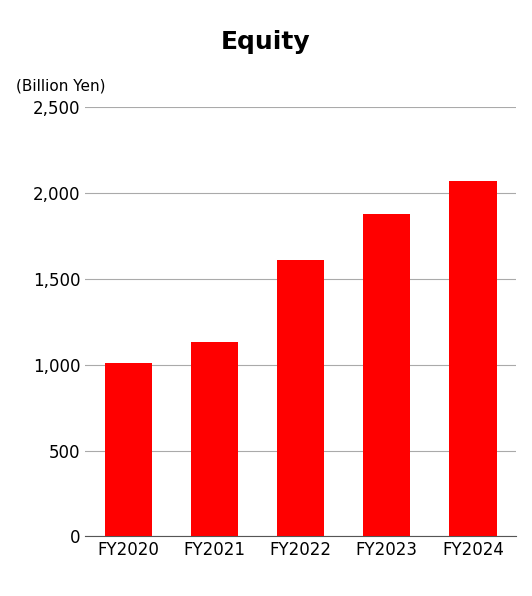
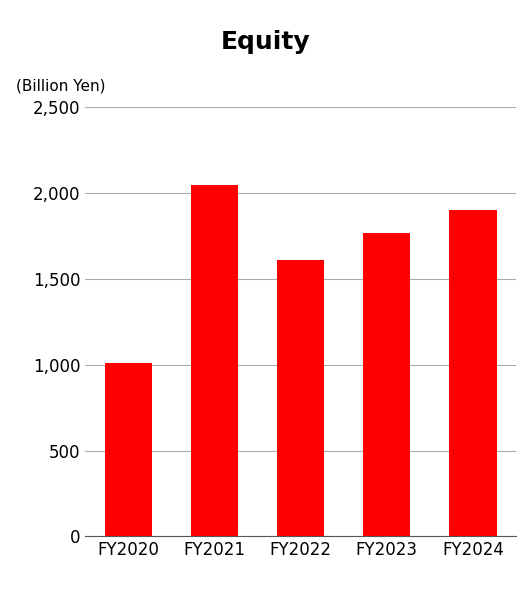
FY2021: 1,130 -> 2,050
FY2023: 1,880 -> 1,770
FY2024: 2,070 -> 1,900
